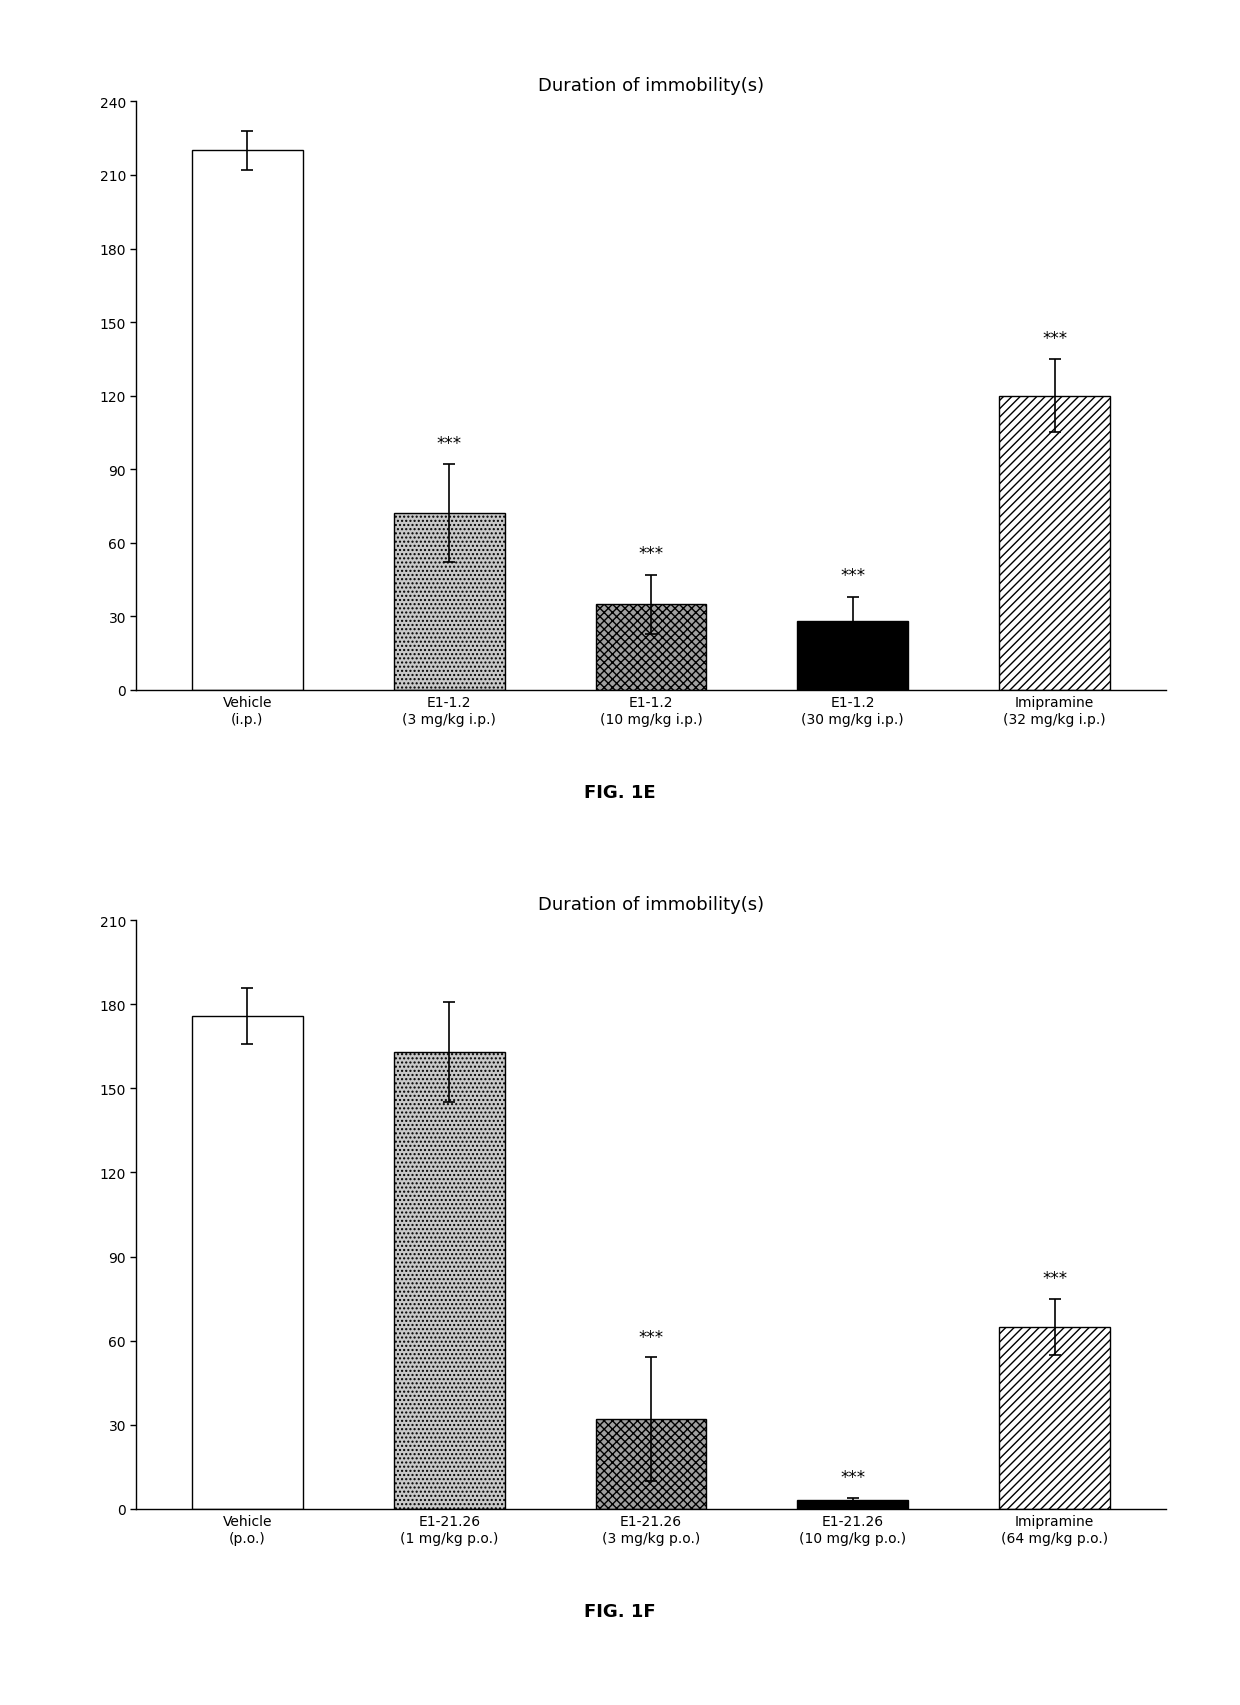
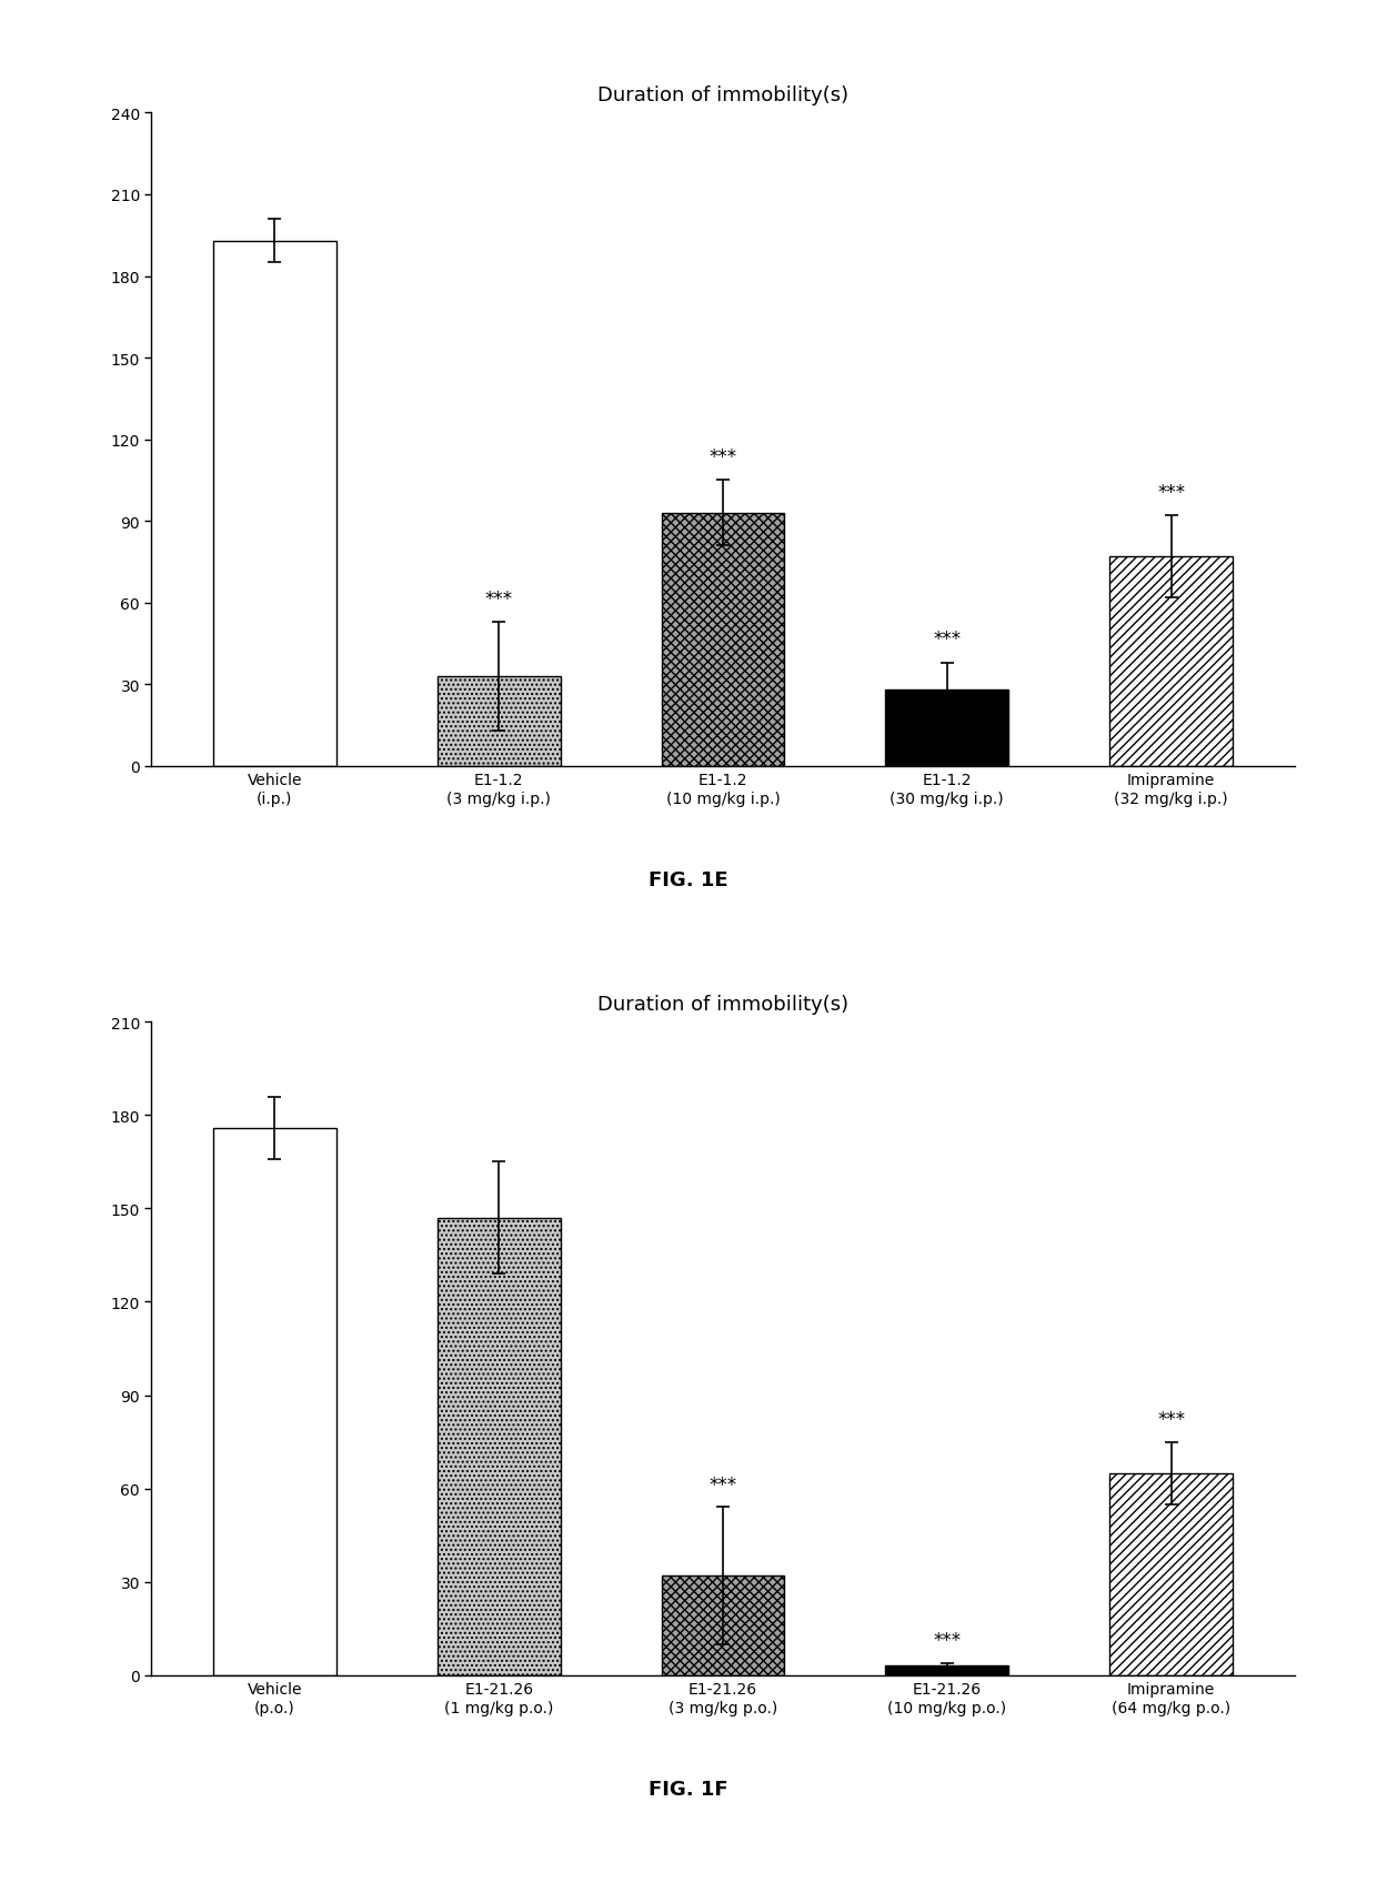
Vehicle (i.p.): 220 -> 193
E1-1.2 (3 mg/kg i.p.): 72 -> 33
E1-1.2 (10 mg/kg i.p.): 35 -> 93
Imipramine (32 mg/kg i.p.): 120 -> 77
E1-21.26 (1 mg/kg p.o.): 163 -> 147
